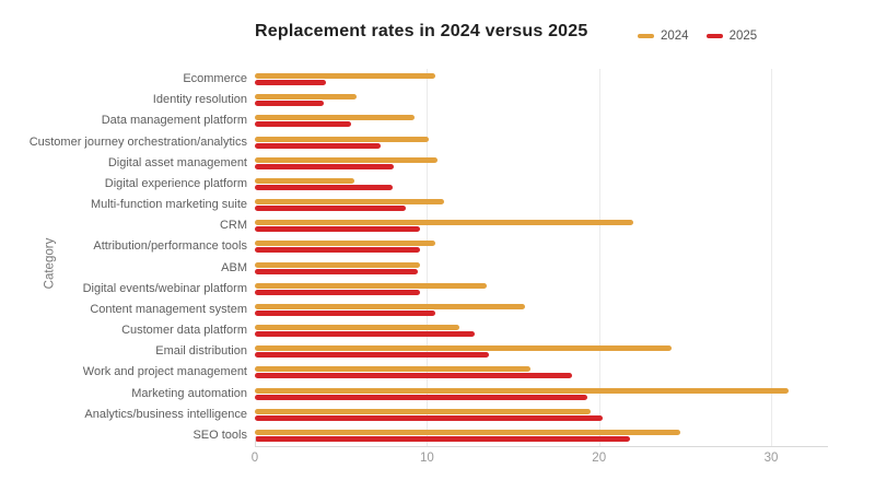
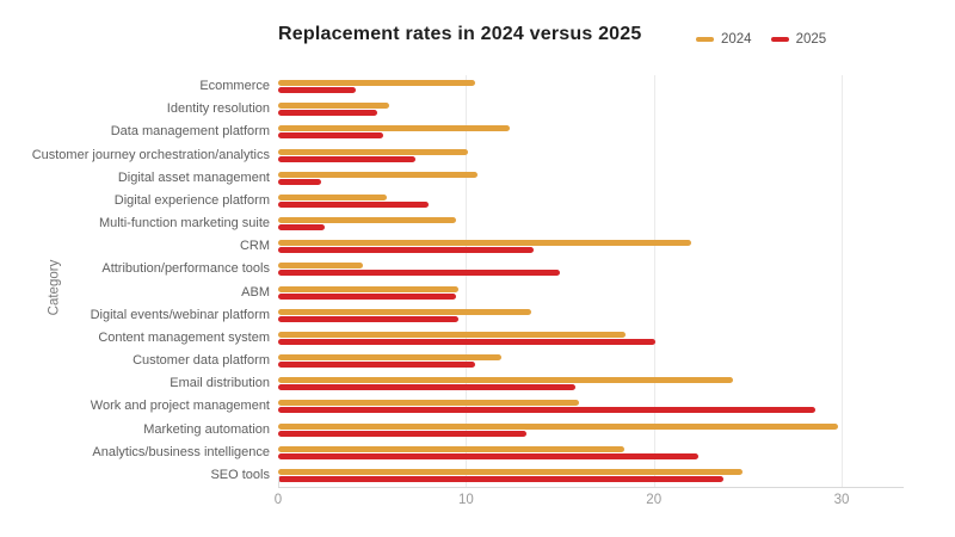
2025/Identity resolution: 4.0 -> 5.3
2024/Data management platform: 9.3 -> 12.3
2025/Digital asset management: 8.1 -> 2.3
2024/Multi-function marketing suite: 11.0 -> 9.5
2025/Multi-function marketing suite: 8.8 -> 2.5
2025/CRM: 9.6 -> 13.6
2024/Attribution/performance tools: 10.5 -> 4.5
2025/Attribution/performance tools: 9.6 -> 15.0
2024/Content management system: 15.7 -> 18.5
2025/Content management system: 10.5 -> 20.1
2025/Customer data platform: 12.8 -> 10.5
2025/Email distribution: 13.6 -> 15.8
2025/Work and project management: 18.4 -> 28.6
2024/Marketing automation: 31.0 -> 29.8
2025/Marketing automation: 19.3 -> 13.2
2024/Analytics/business intelligence: 19.5 -> 18.4
2025/Analytics/business intelligence: 20.2 -> 22.4
2025/SEO tools: 21.8 -> 23.7
